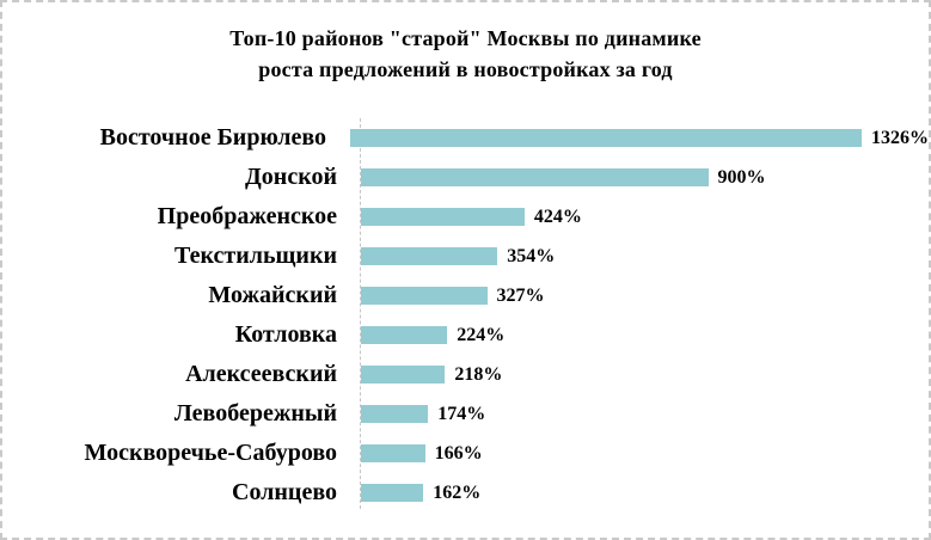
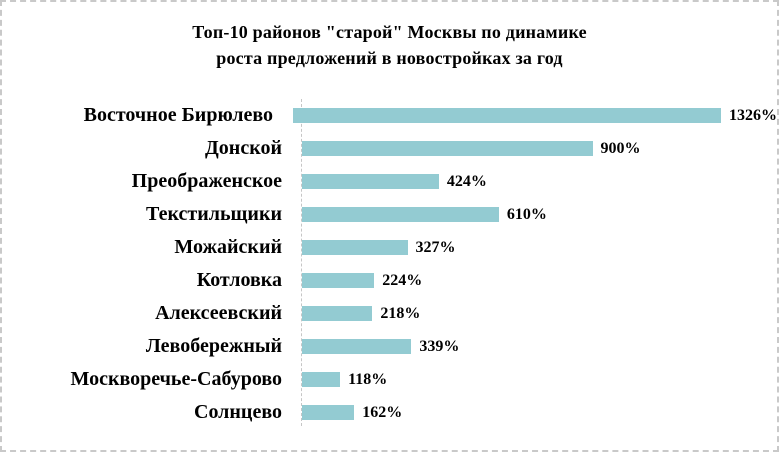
Текстильщики: 354% -> 610%
Левобережный: 174% -> 339%
Москворечье-Сабурово: 166% -> 118%
